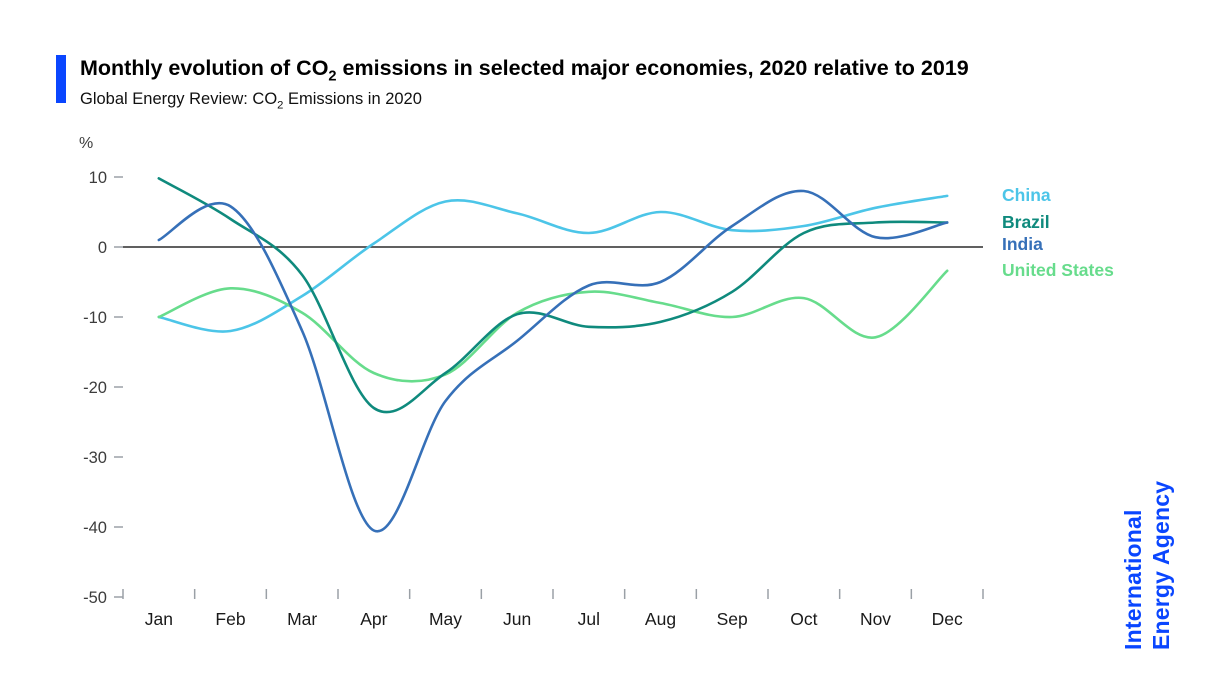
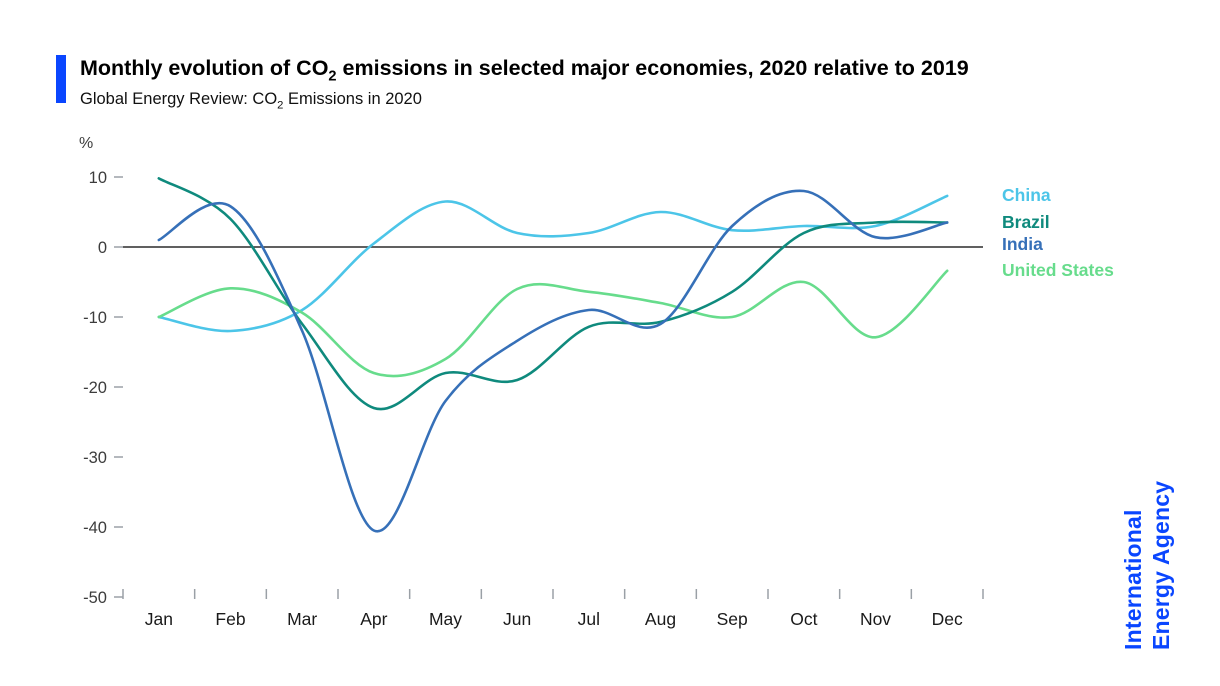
China/Mar: -7 -> -9
Brazil/Mar: -4 -> -11
United States/May: -18 -> -16
China/Jun: 5 -> 2
Brazil/Jun: -10 -> -19
United States/Jun: -9 -> -6
India/Jul: -6 -> -9
India/Aug: -5 -> -11
United States/Oct: -7 -> -5
China/Nov: 6 -> 3
